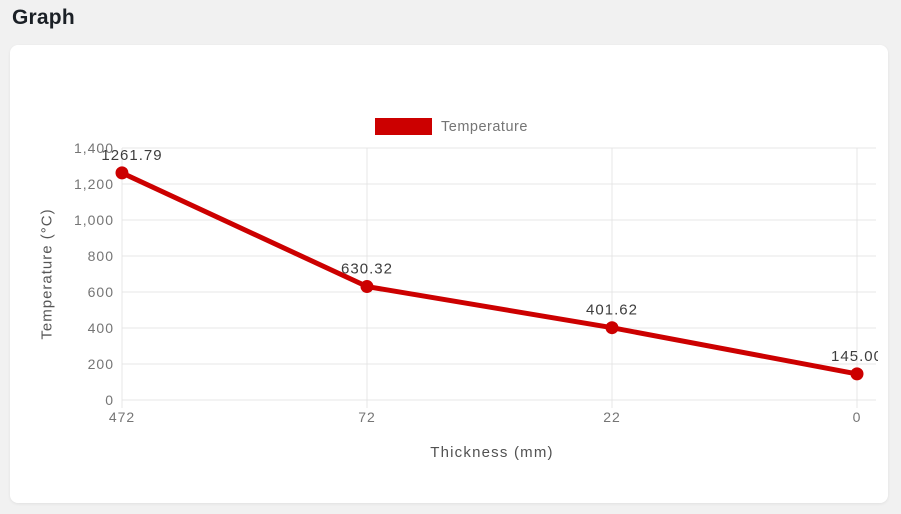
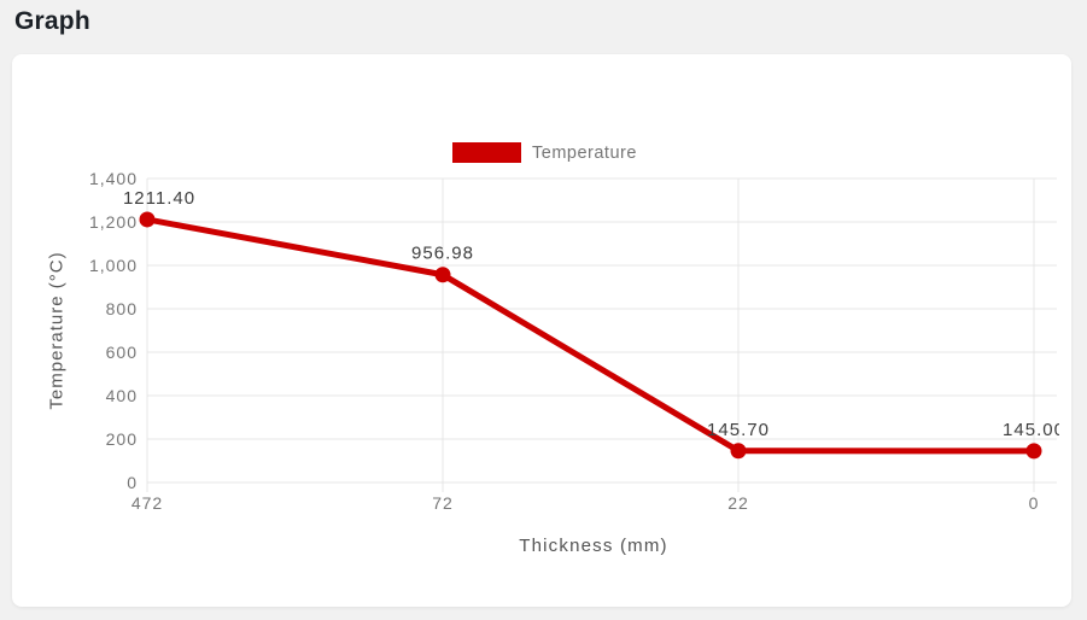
472: 1261.79 -> 1211.40
72: 630.32 -> 956.98
22: 401.62 -> 145.70
